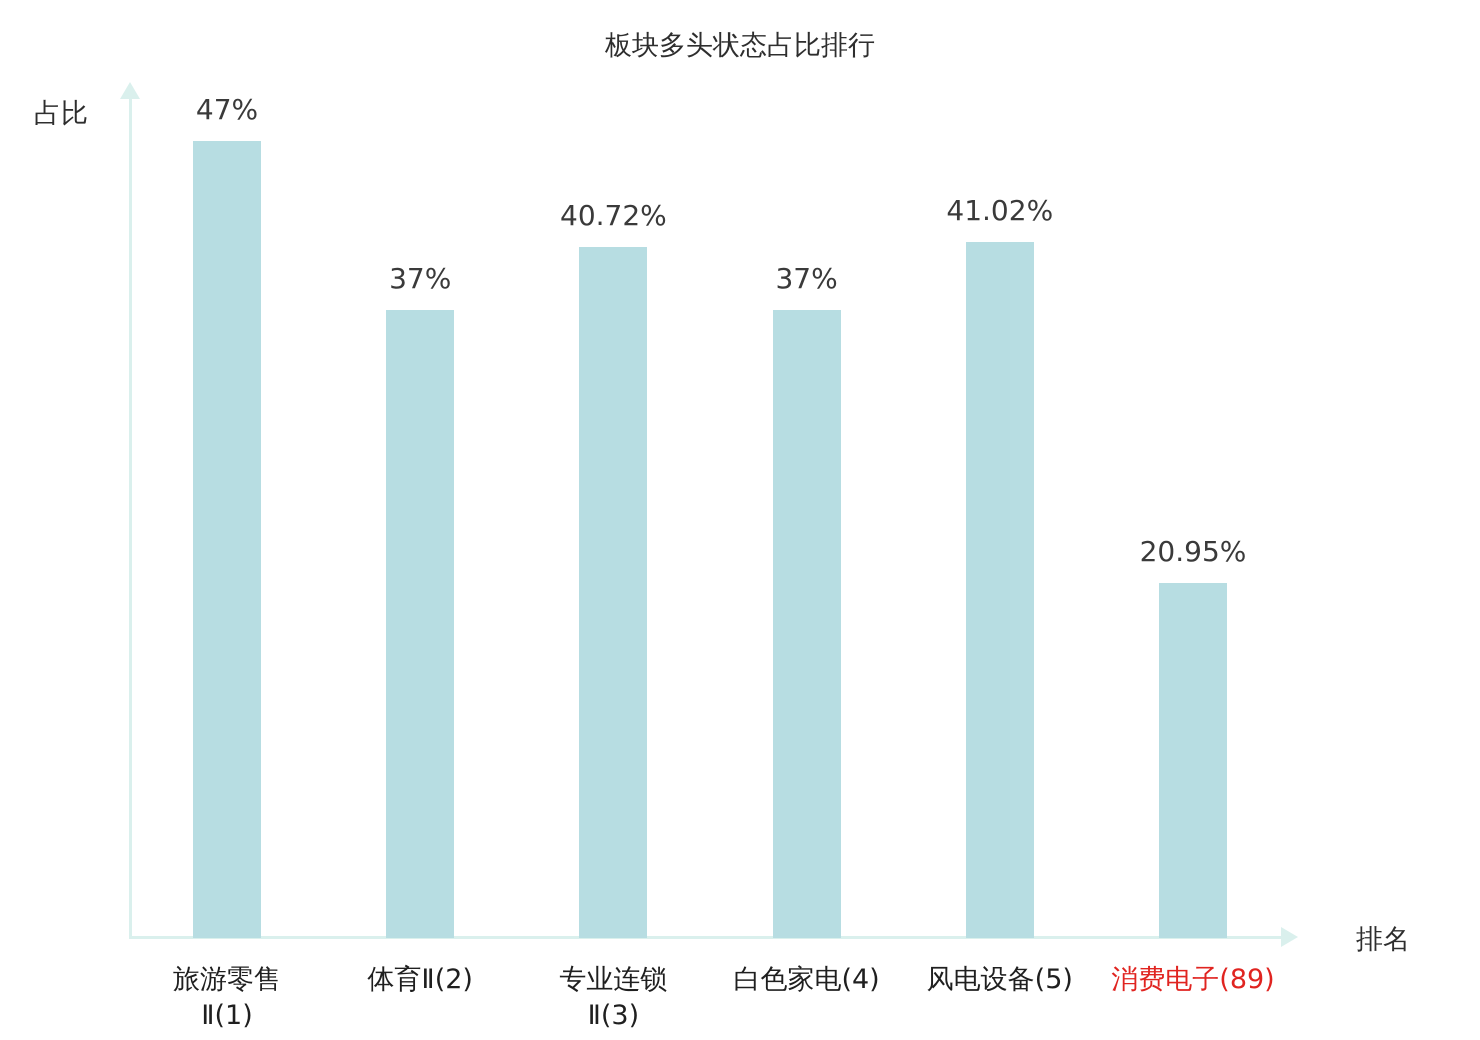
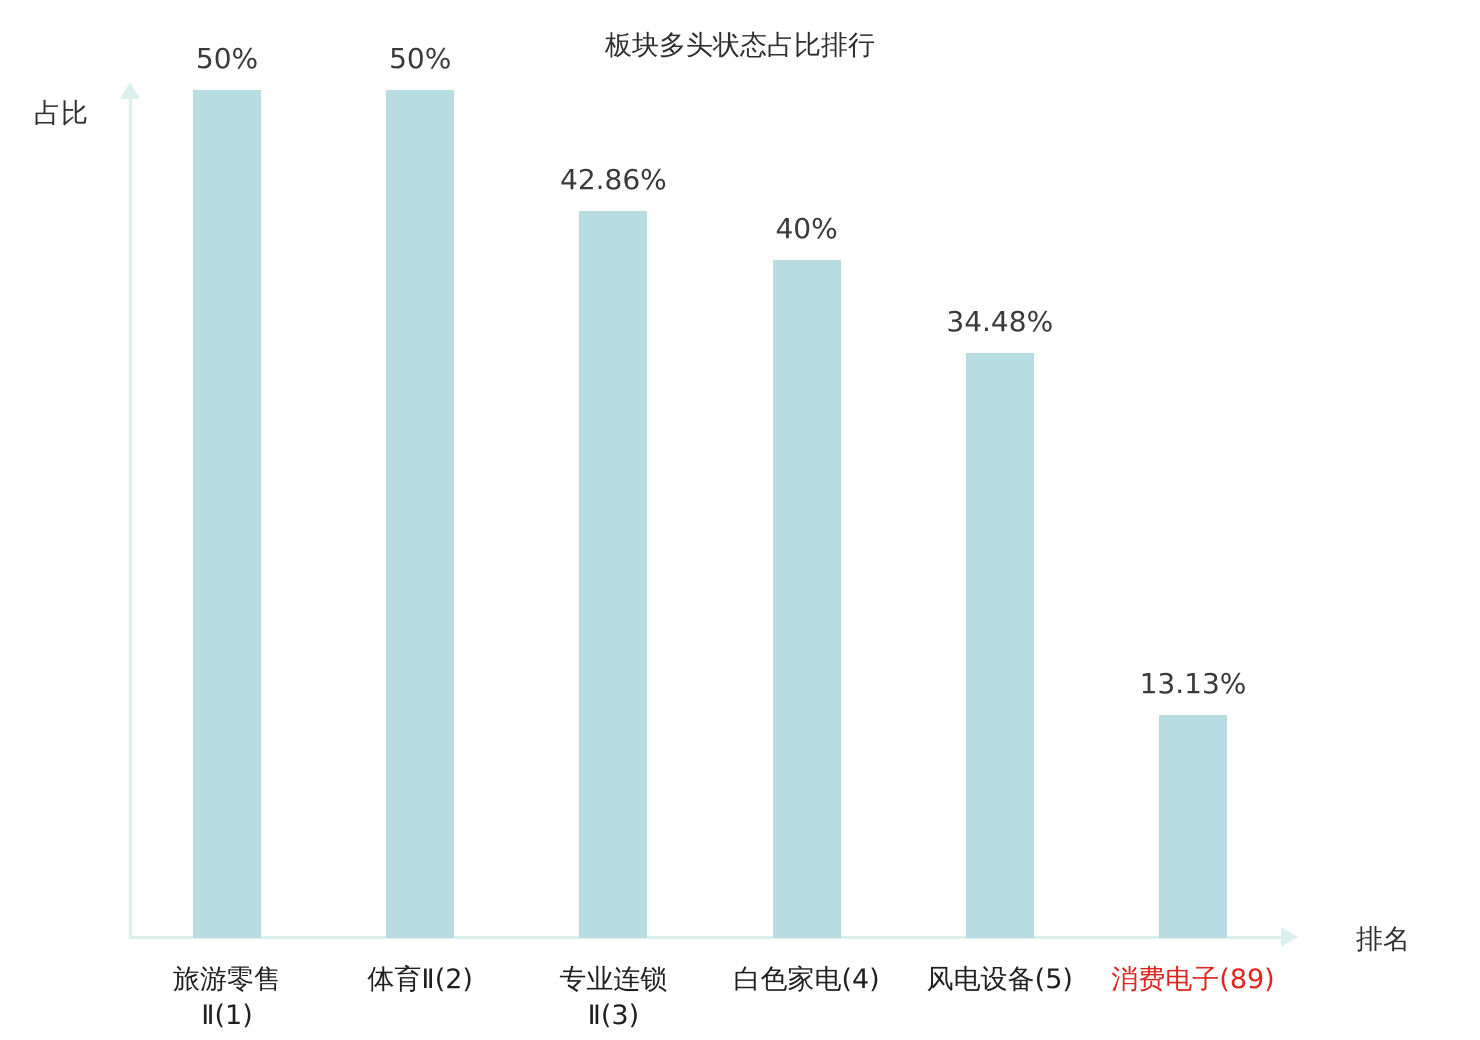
旅游零售 Ⅱ(1): 47% -> 50%
体育Ⅱ(2): 37% -> 50%
专业连锁 Ⅱ(3): 40.72% -> 42.86%
白色家电(4): 37% -> 40%
风电设备(5): 41.02% -> 34.48%
消费电子(89): 20.95% -> 13.13%
